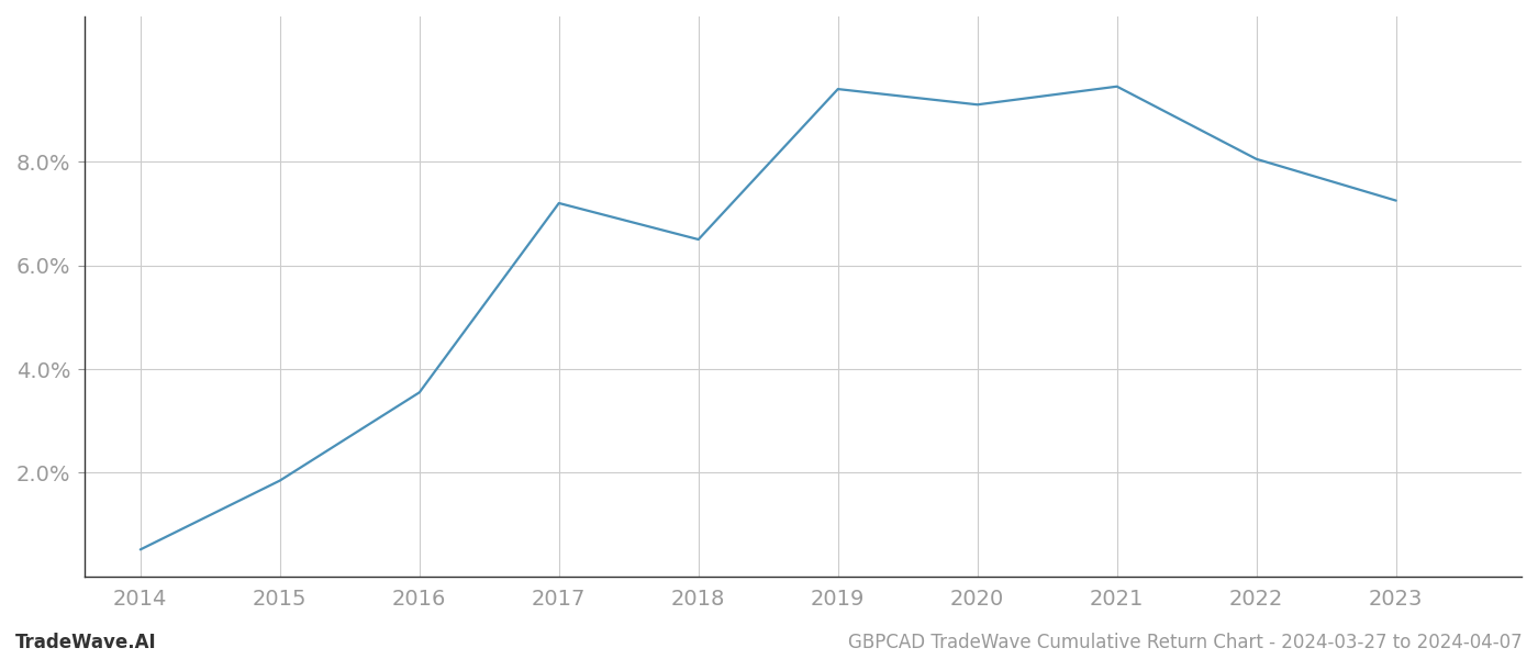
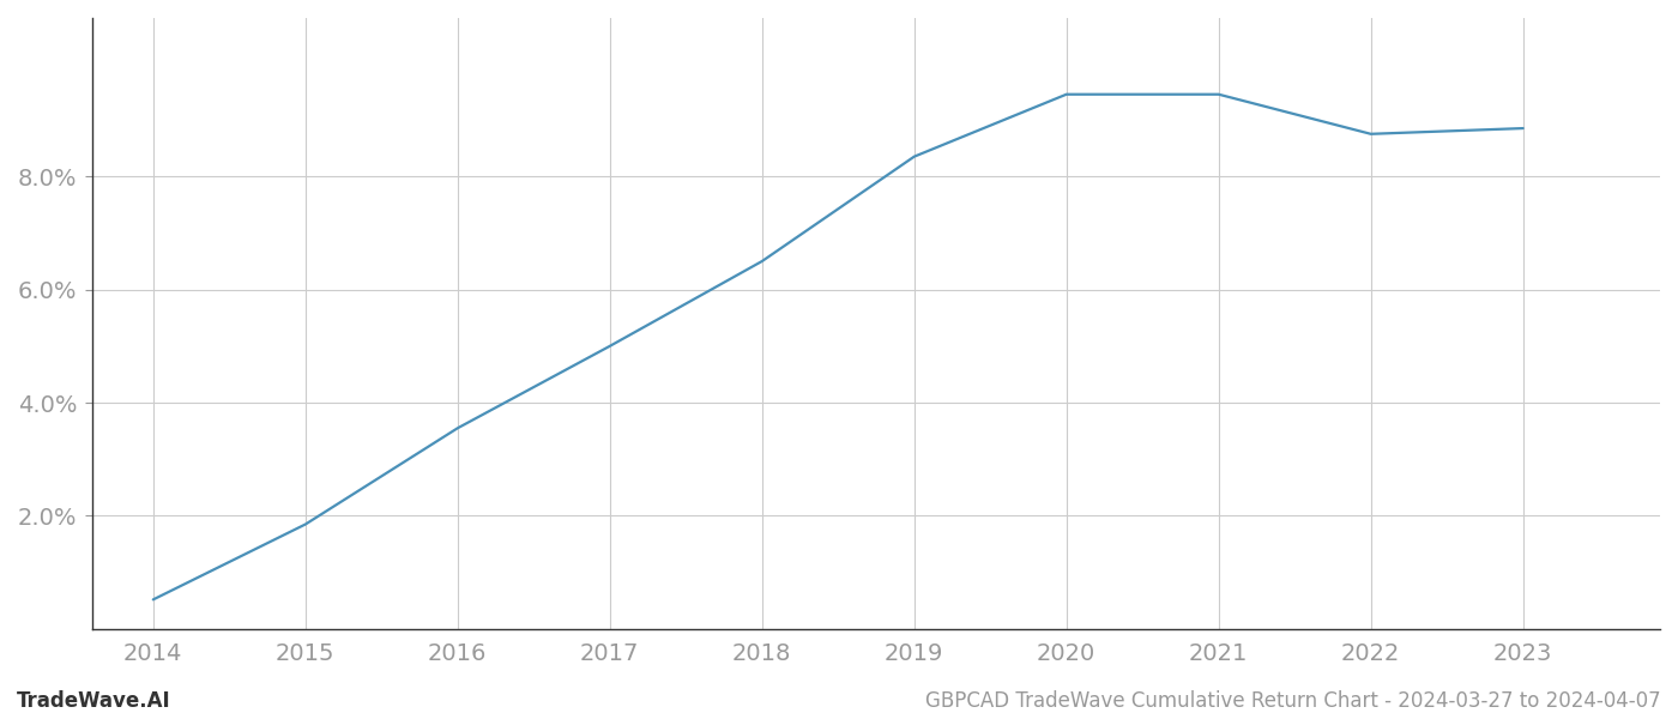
2017: 7.20% -> 5.00%
2019: 9.40% -> 8.35%
2020: 9.10% -> 9.45%
2022: 8.05% -> 8.75%
2023: 7.25% -> 8.85%
